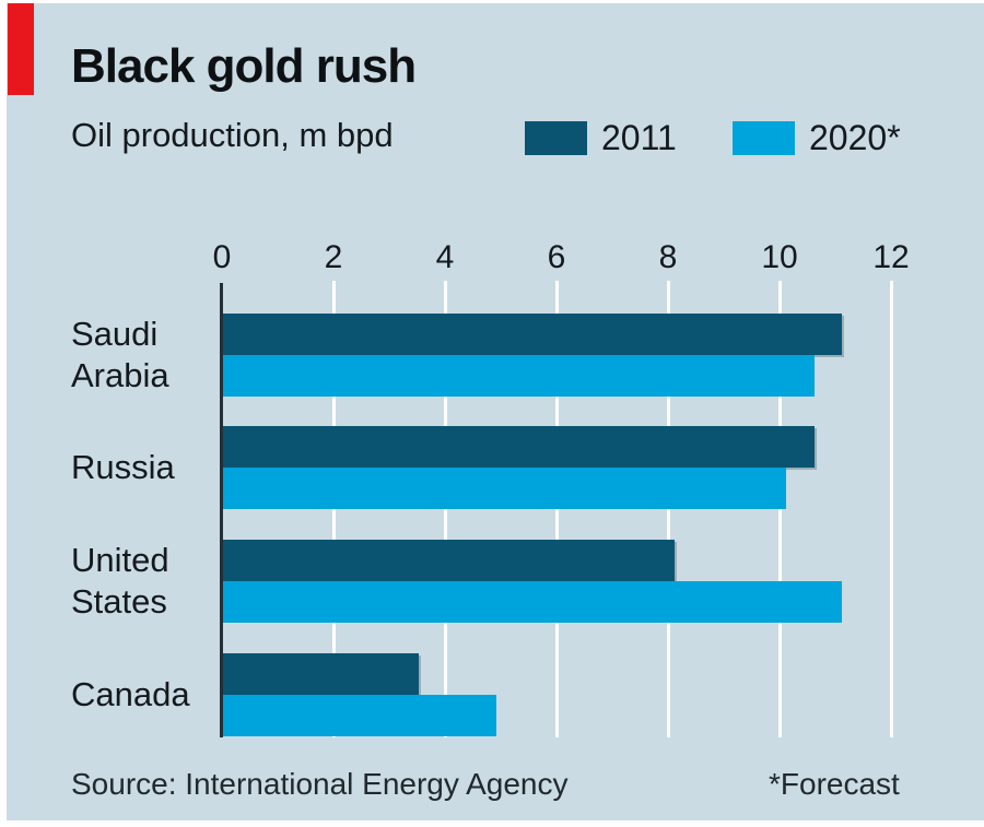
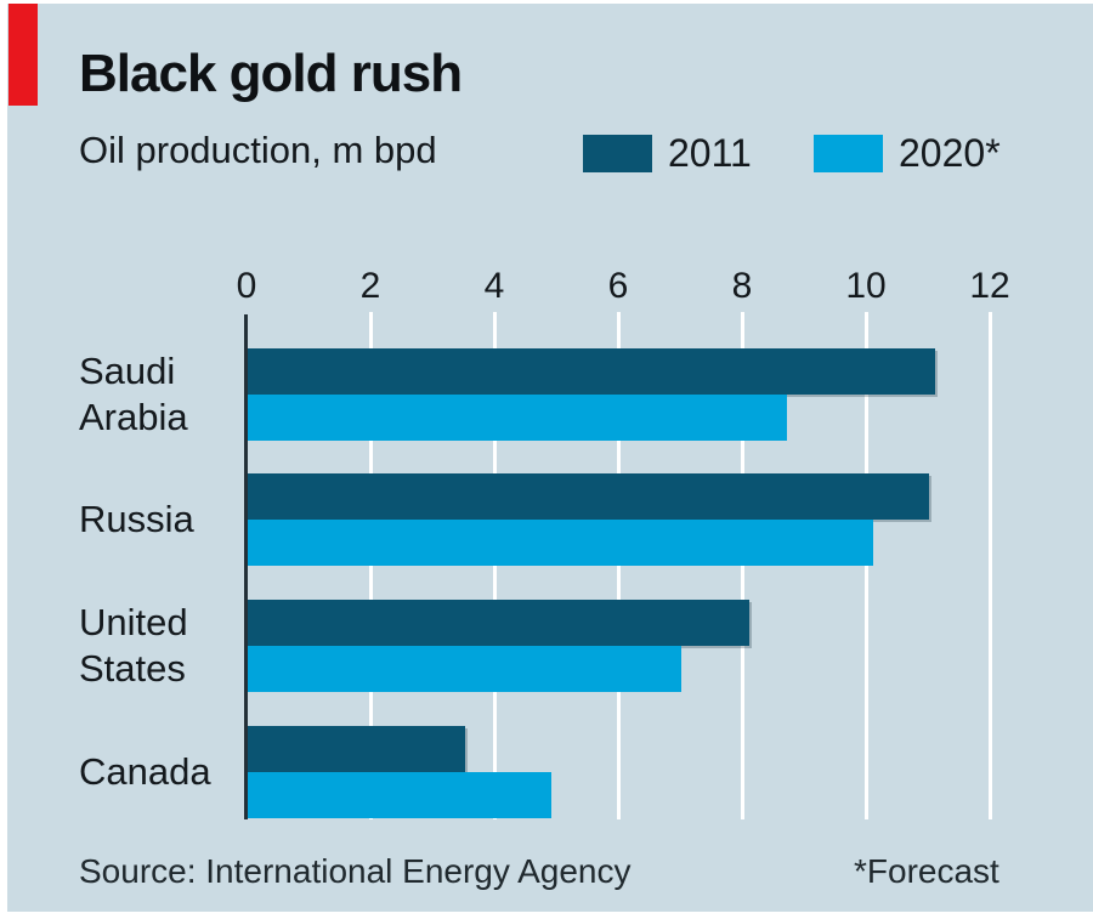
2020*/Saudi Arabia: 10.6 -> 8.7
2011/Russia: 10.6 -> 11.0
2020*/United States: 11.1 -> 7.0
